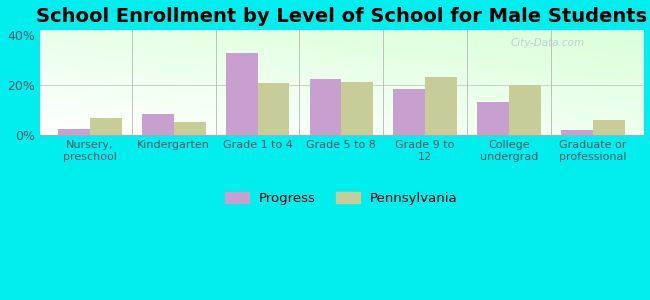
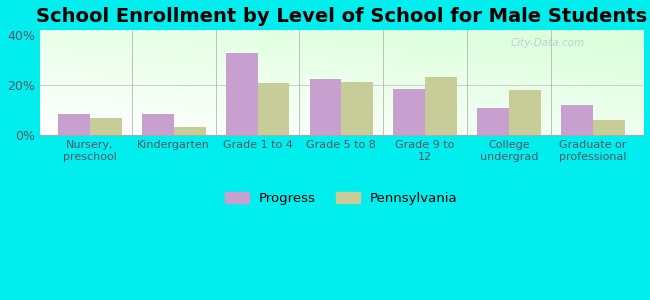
Progress/Nursery, preschool: 2.5% -> 8.5%
Pennsylvania/Kindergarten: 5.5% -> 3.5%
Progress/College undergrad: 13.5% -> 11.0%
Pennsylvania/College undergrad: 20.0% -> 18.0%
Progress/Graduate or professional: 2.0% -> 12.0%
